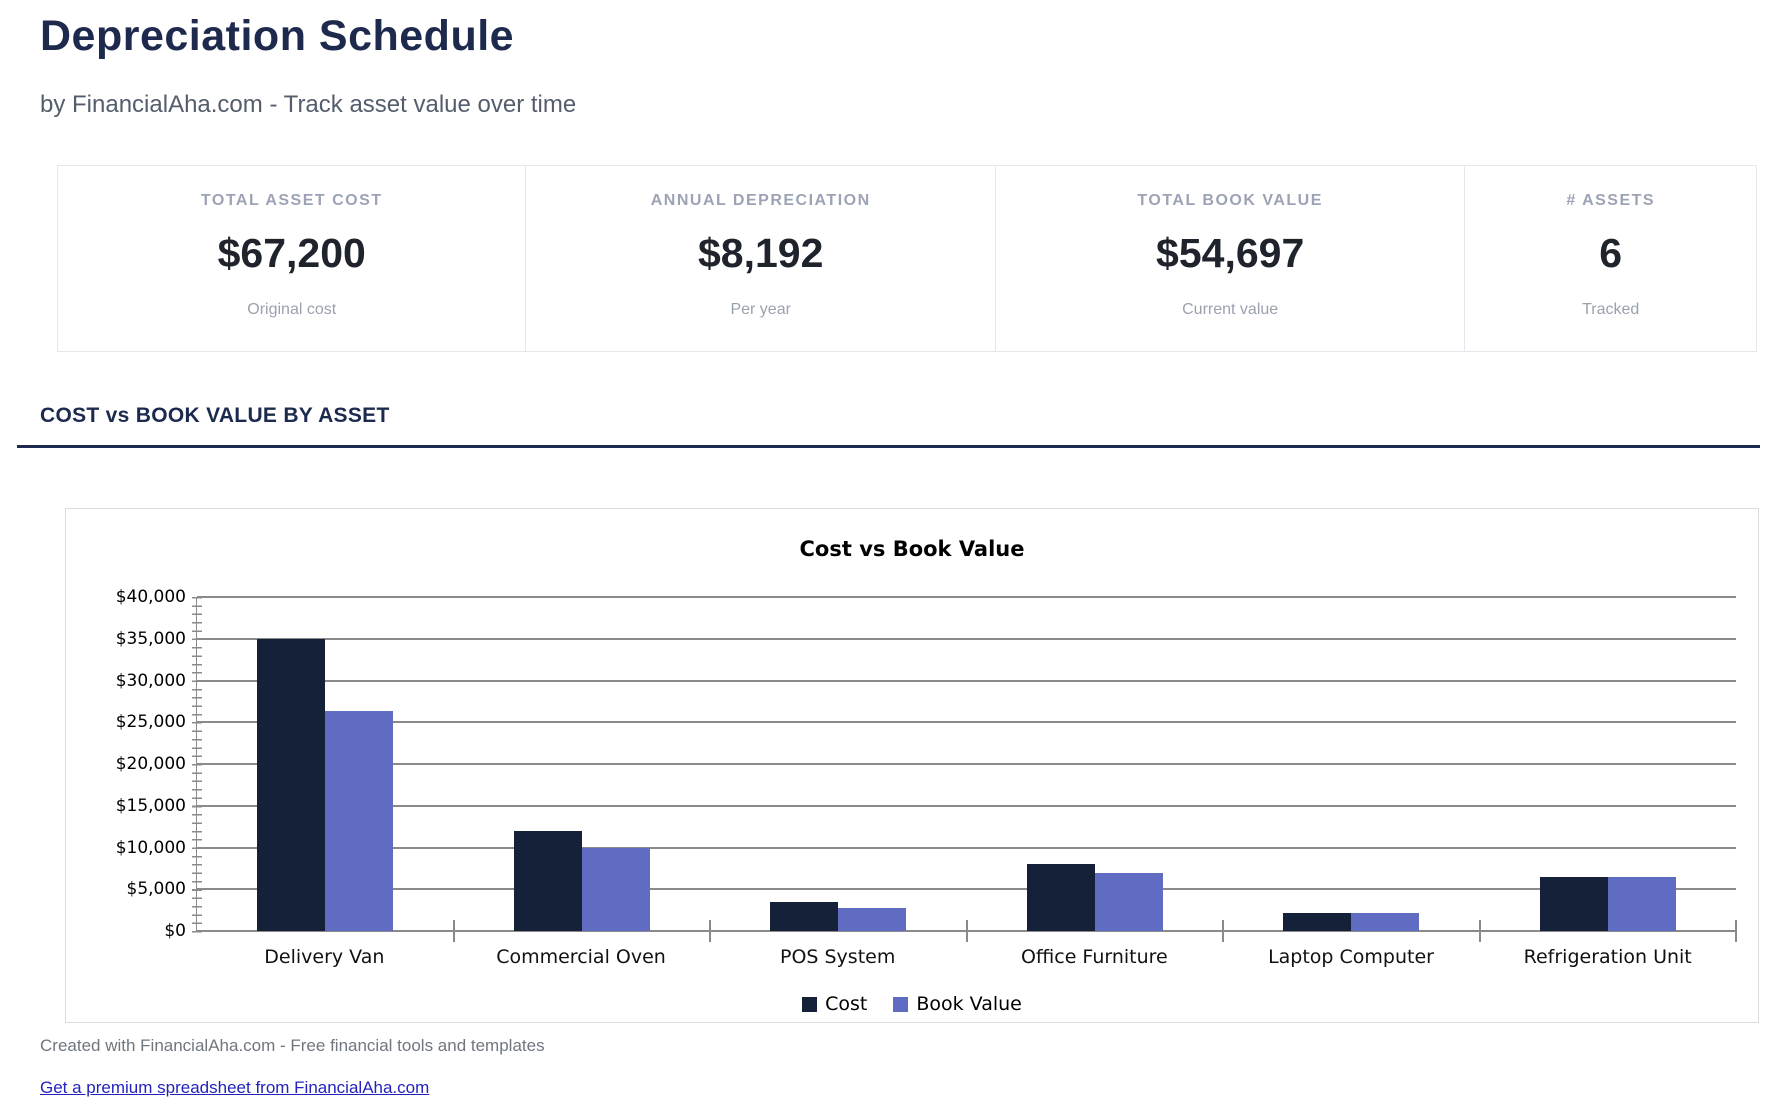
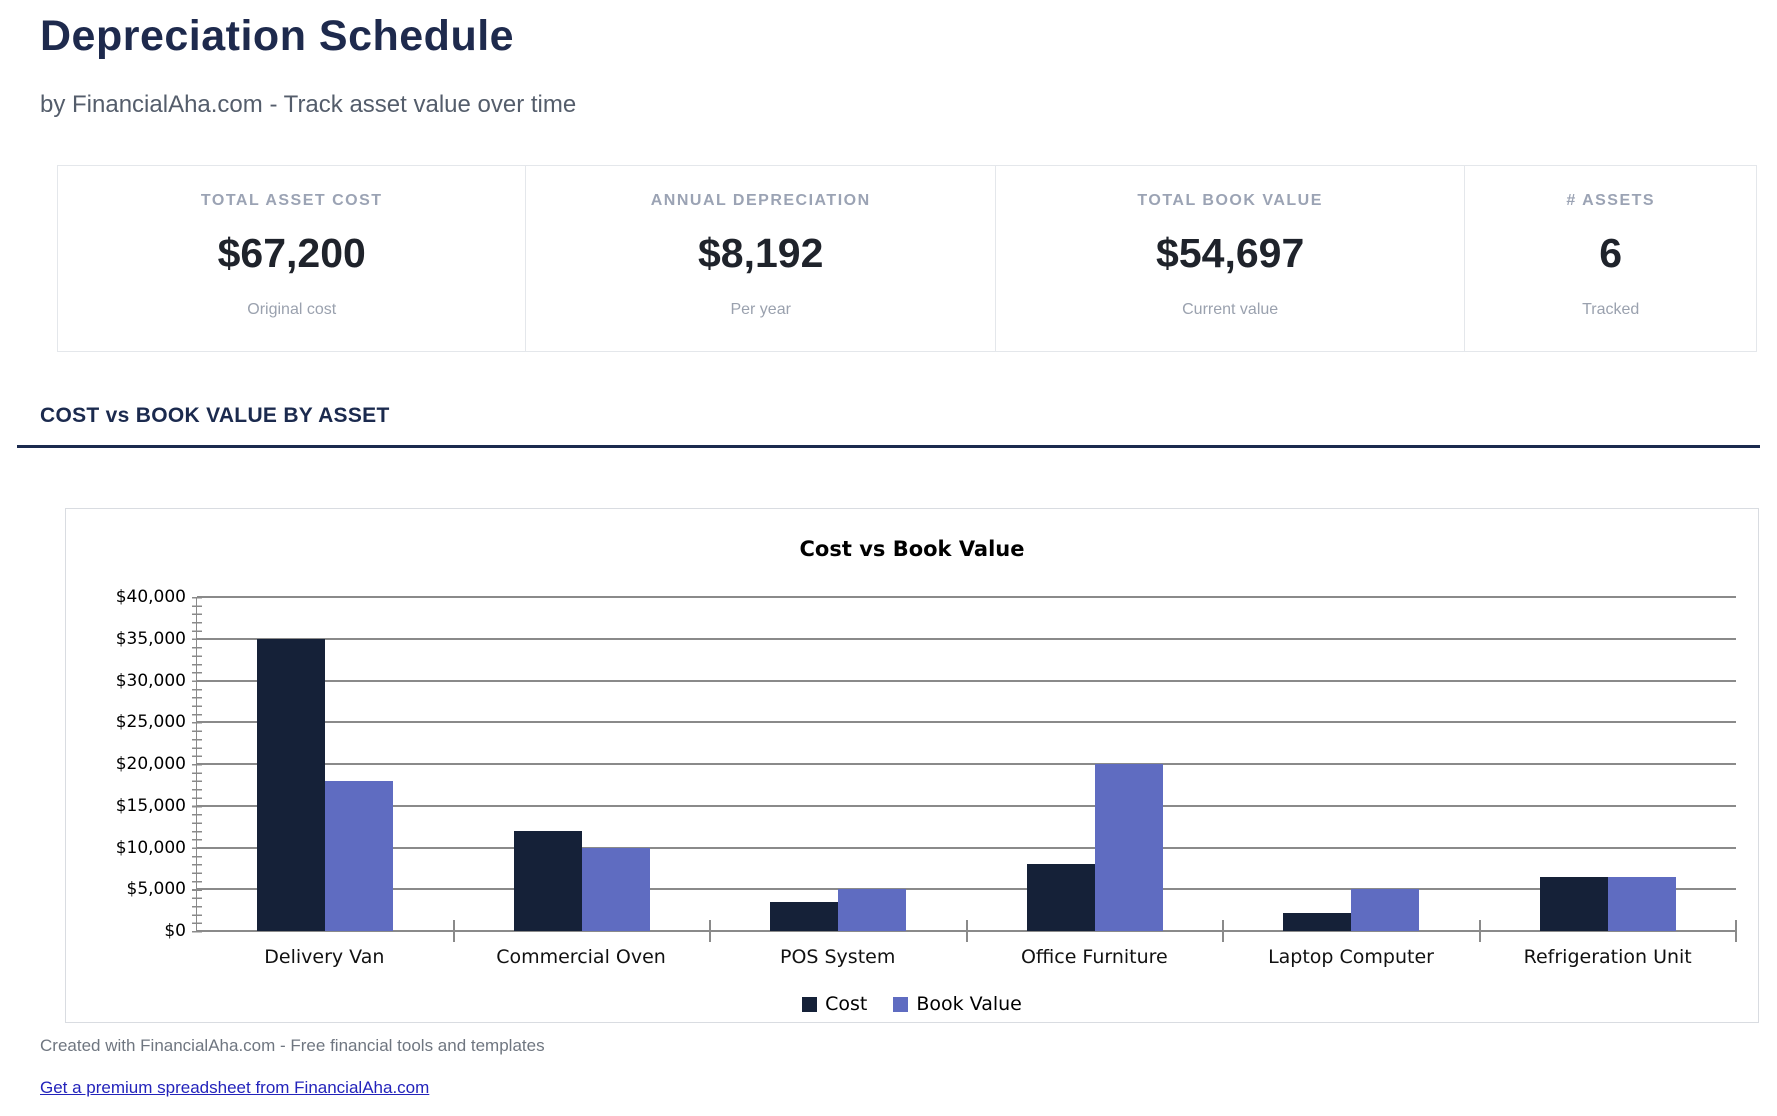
Book Value/Delivery Van: $26000 -> $18000
Book Value/POS System: $3000 -> $5000
Book Value/Office Furniture: $7000 -> $20000
Book Value/Laptop Computer: $2000 -> $5000
